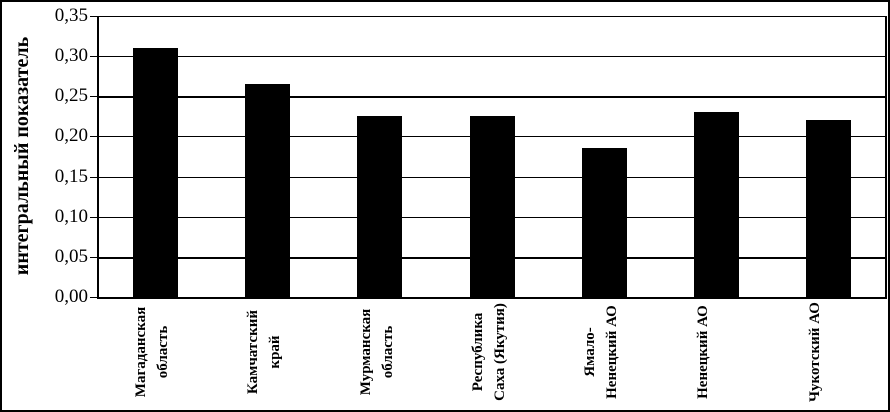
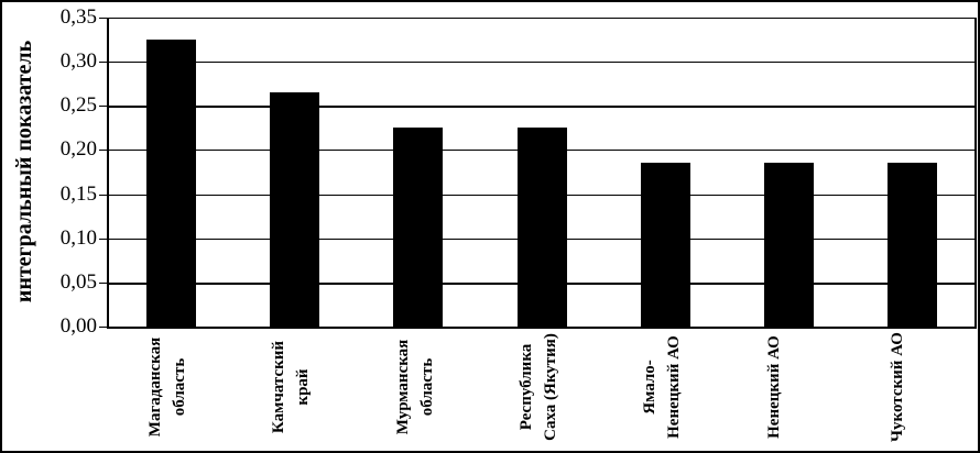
Магаданская область: 0,31 -> 0,33
Ненецкий АО: 0,23 -> 0,18
Чукотский АО: 0,22 -> 0,18
